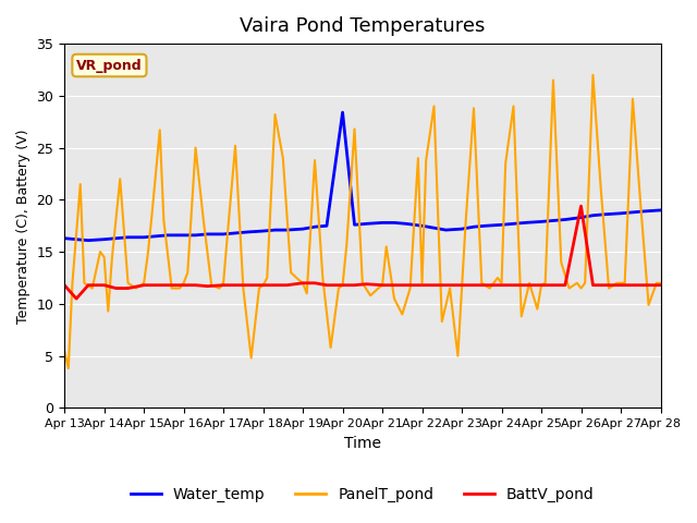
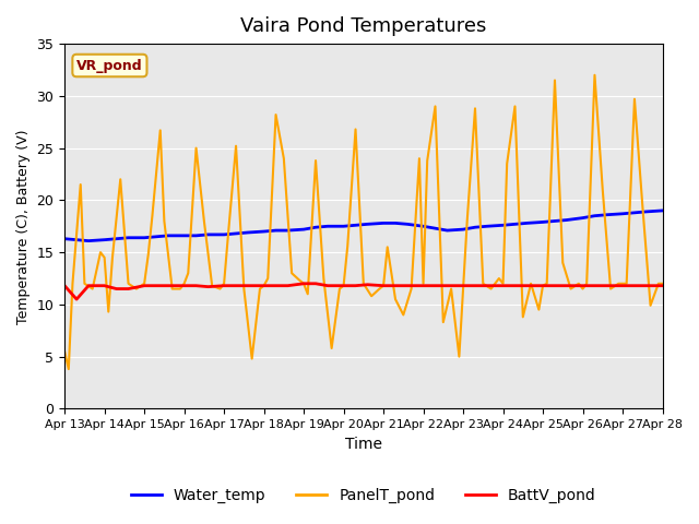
Water_temp/Apr 20: 28.4 -> 17.5
BattV_pond/Apr 26: 19.4 -> 11.8
